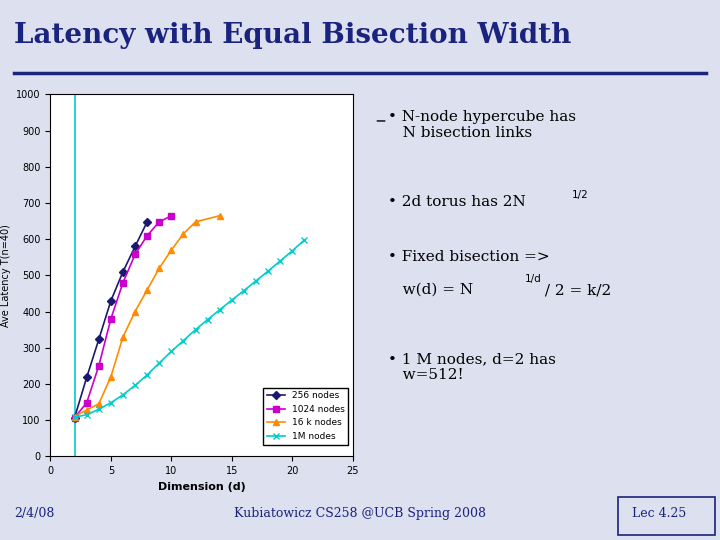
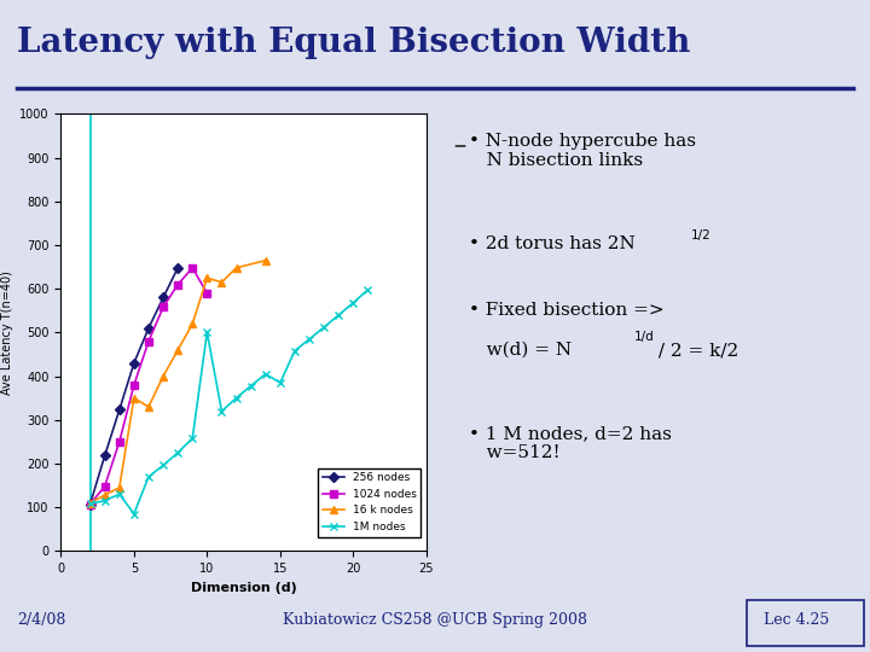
16 k nodes/5: 220 -> 350
1M nodes/5: 148 -> 85
1024 nodes/10: 665 -> 590
16 k nodes/10: 570 -> 625
1M nodes/10: 290 -> 500
1M nodes/15: 432 -> 385
